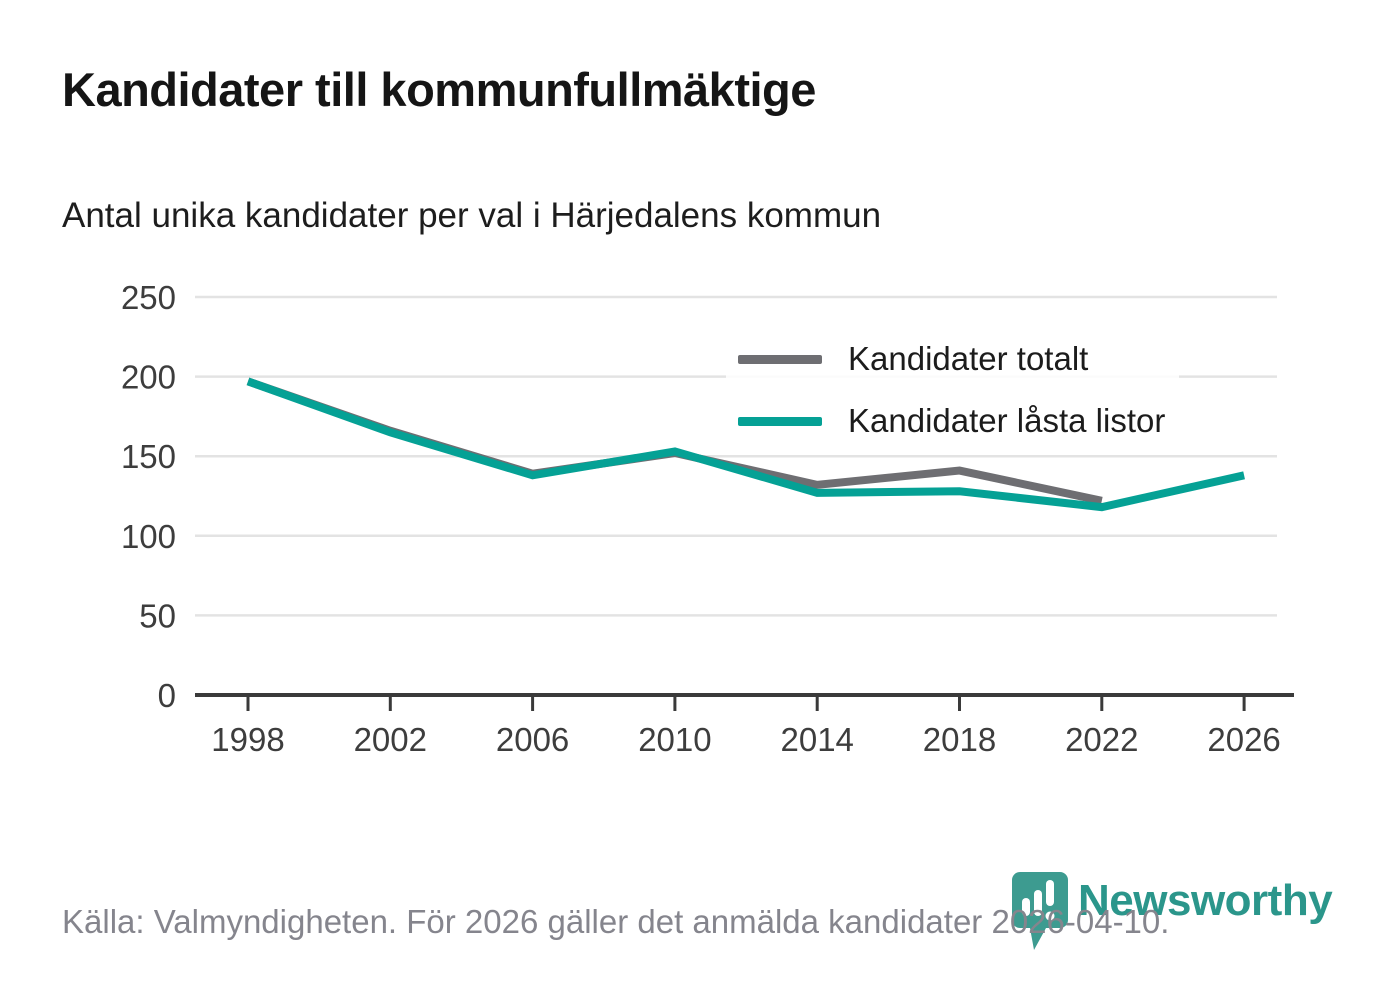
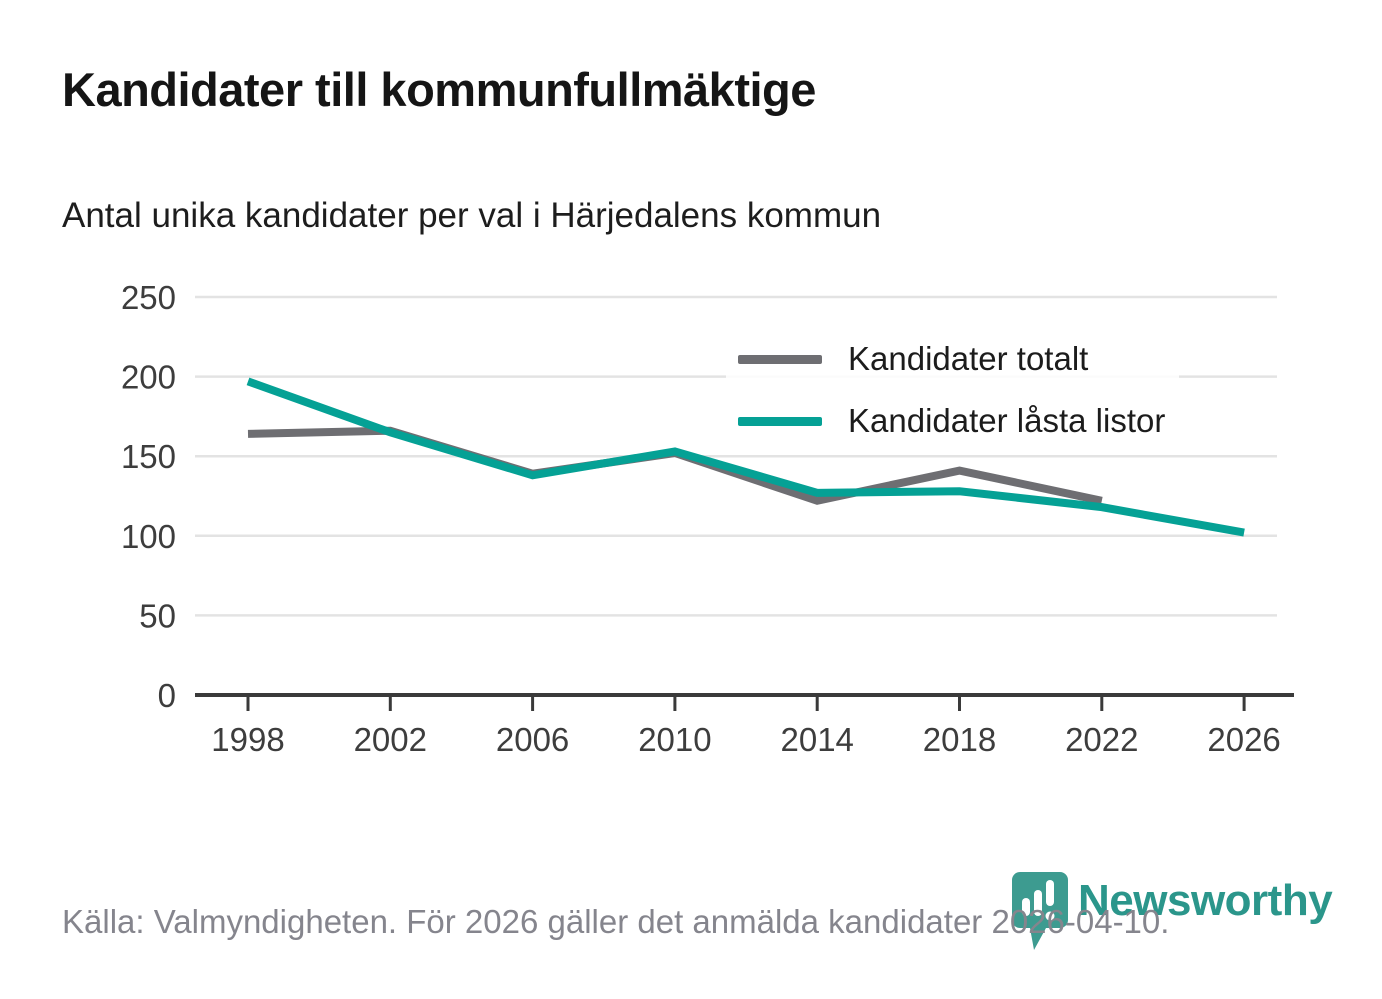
Kandidater totalt/1998: 197 -> 164
Kandidater totalt/2014: 132 -> 122
Kandidater låsta listor/2026: 138 -> 102
